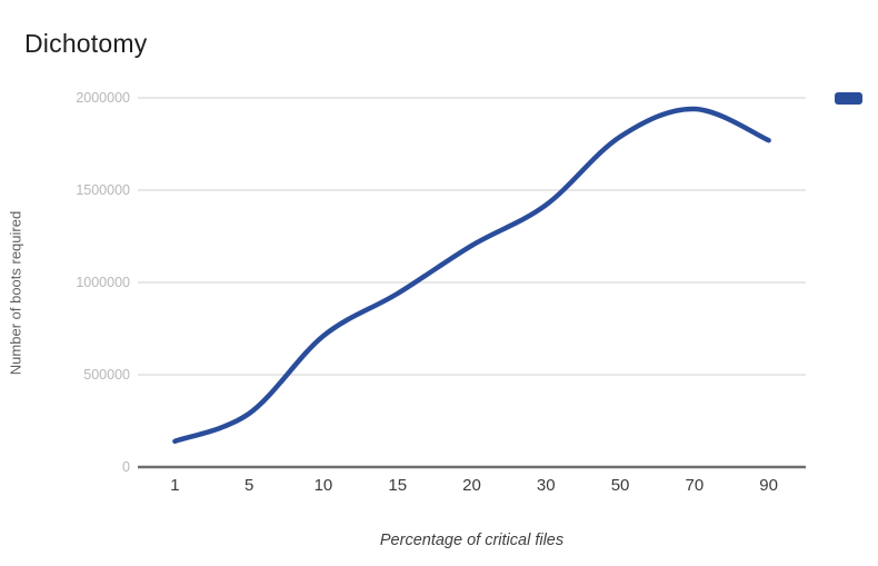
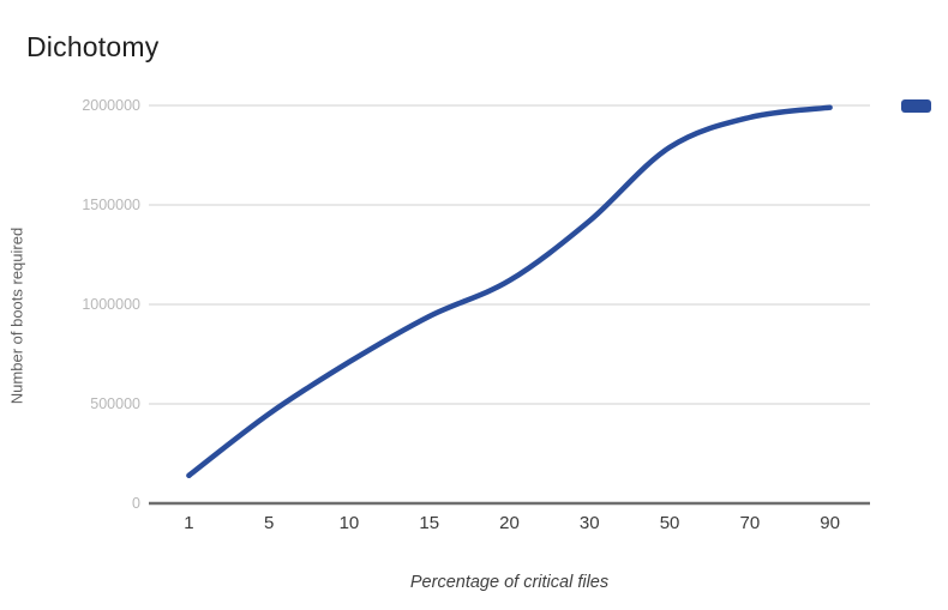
5: 290000 -> 450000
20: 1200000 -> 1120000
90: 1770000 -> 1990000
